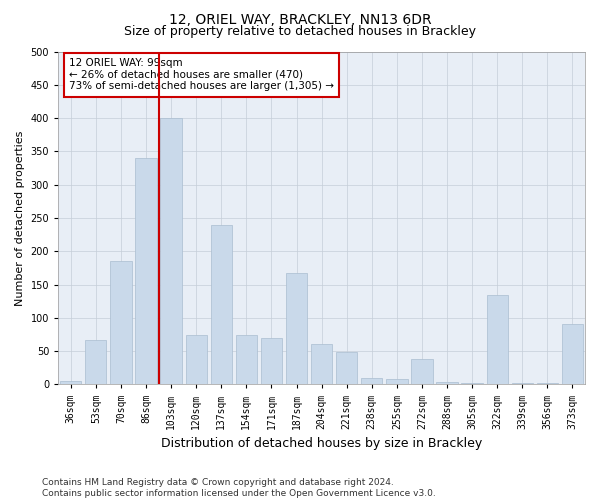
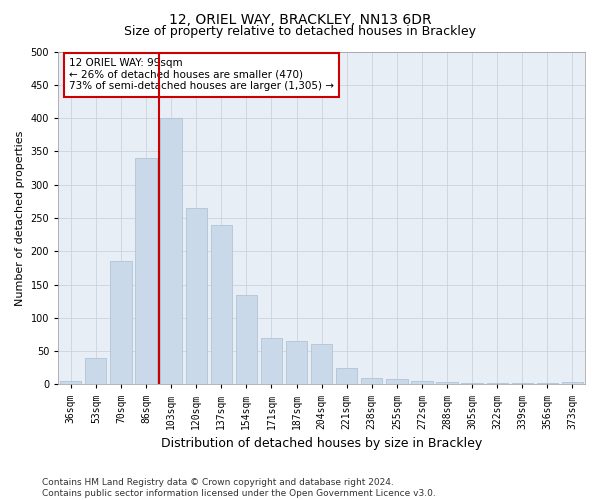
53sqm: 66 -> 40
120sqm: 74 -> 265
154sqm: 74 -> 135
187sqm: 168 -> 65
221sqm: 48 -> 25
272sqm: 38 -> 5
322sqm: 134 -> 2
373sqm: 90 -> 3
